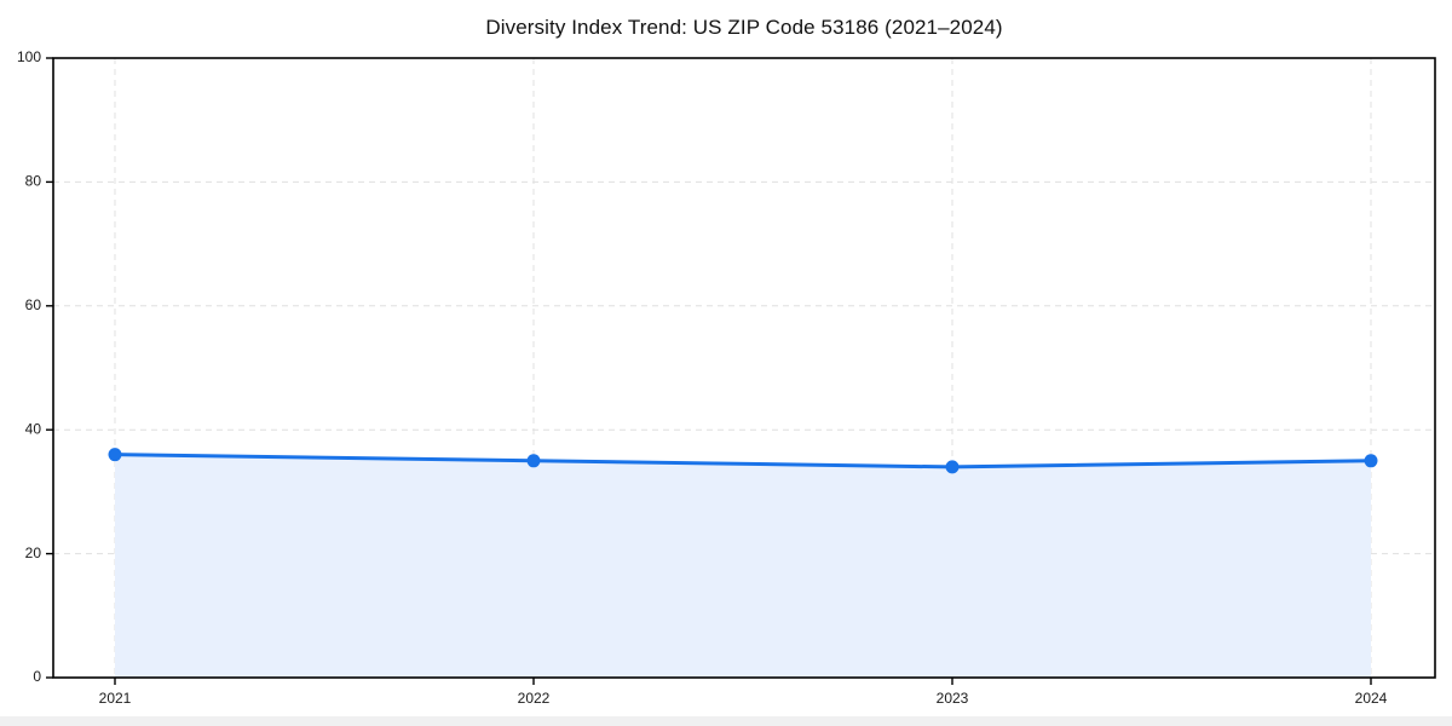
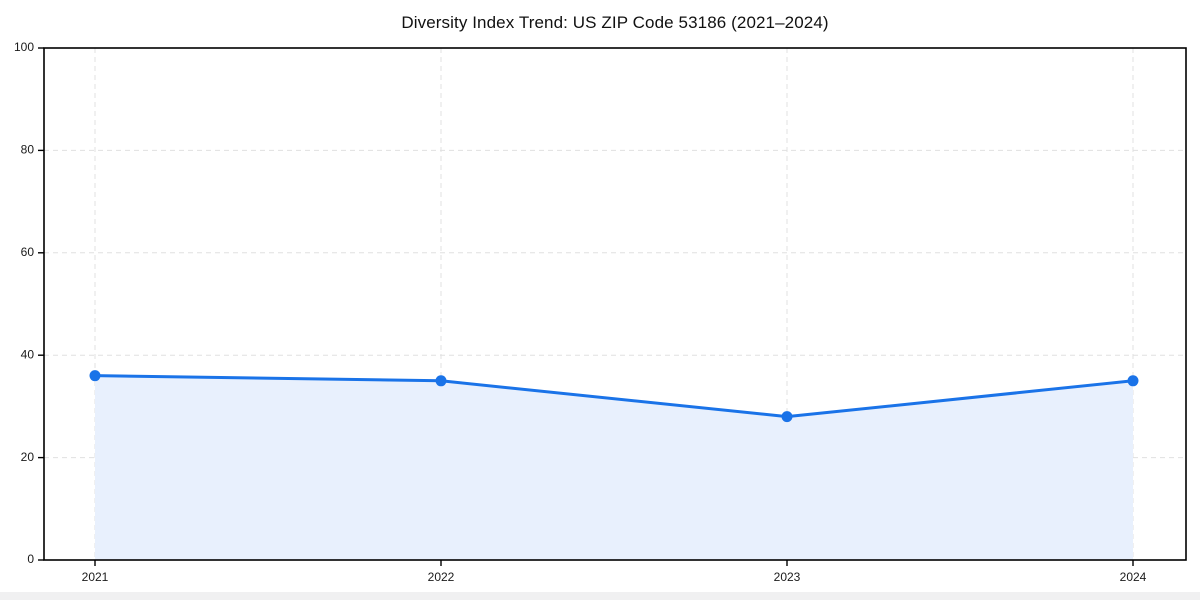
2023: 34 -> 28
